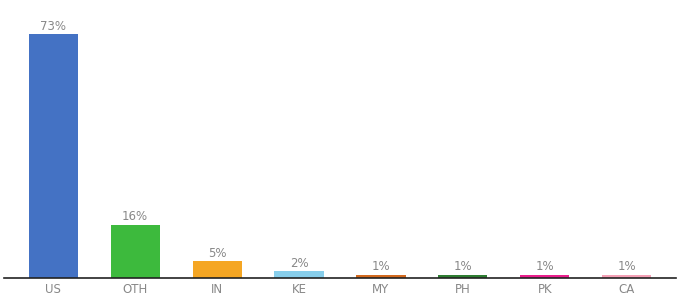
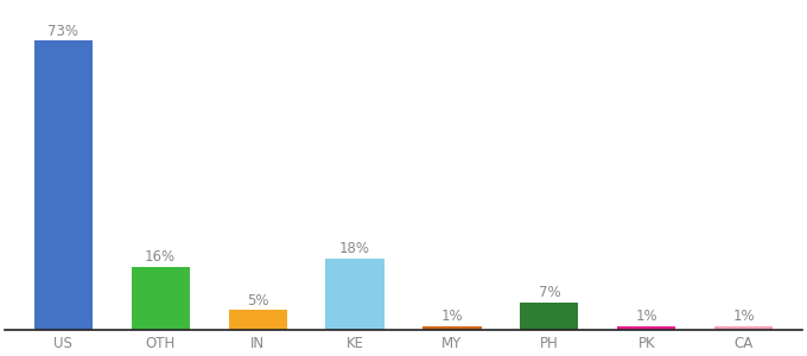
KE: 2% -> 18%
PH: 1% -> 7%
